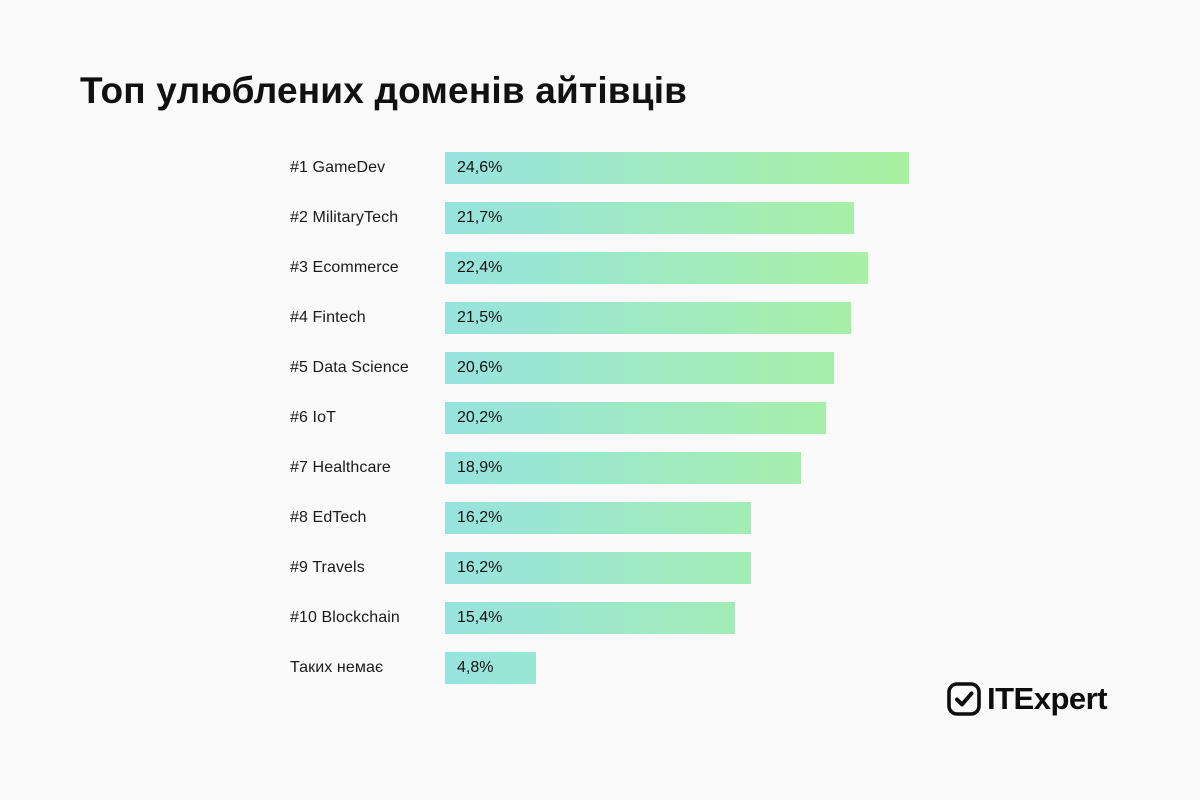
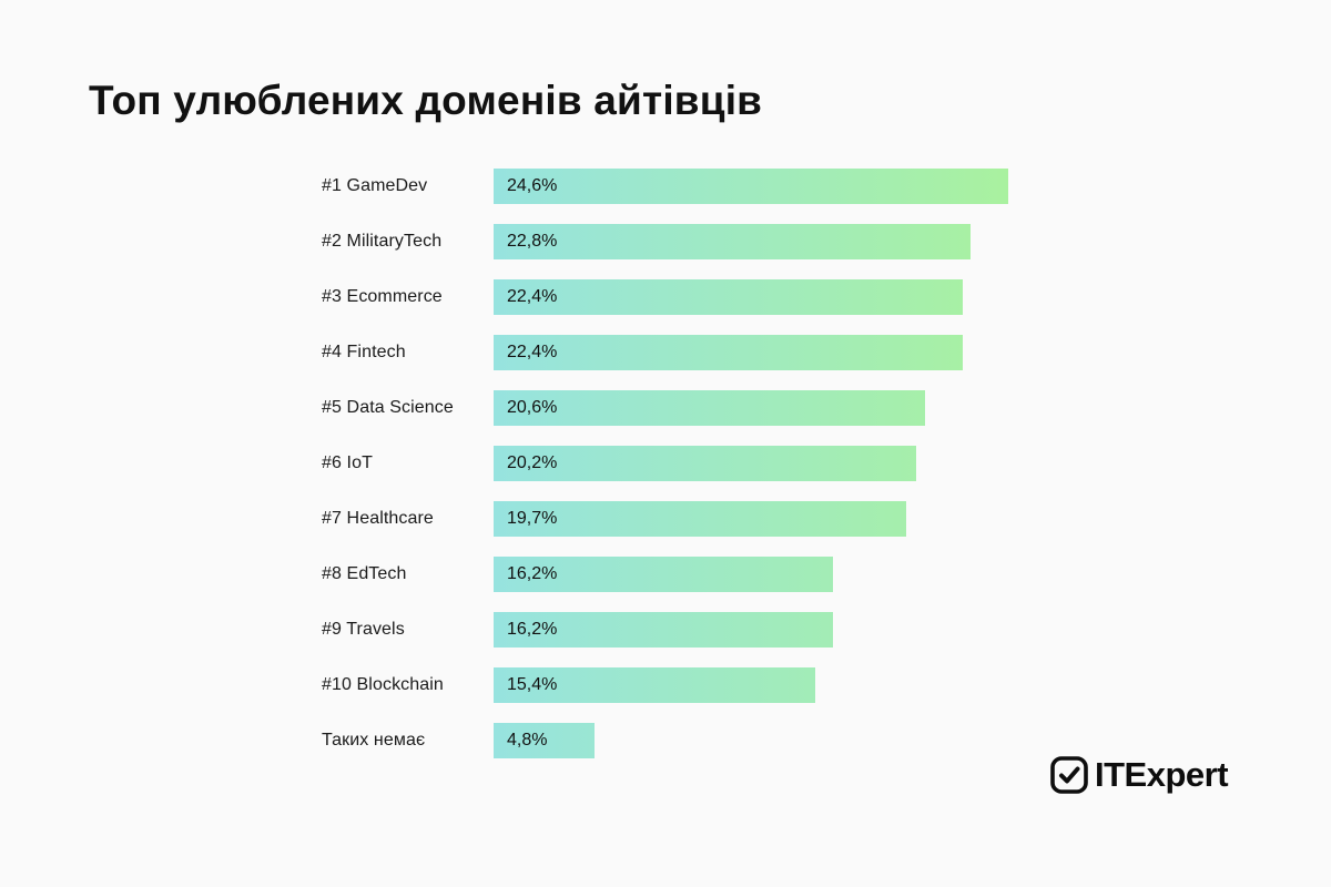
#2 MilitaryTech: 21,7% -> 22,8%
#4 Fintech: 21,5% -> 22,4%
#7 Healthcare: 18,9% -> 19,7%
